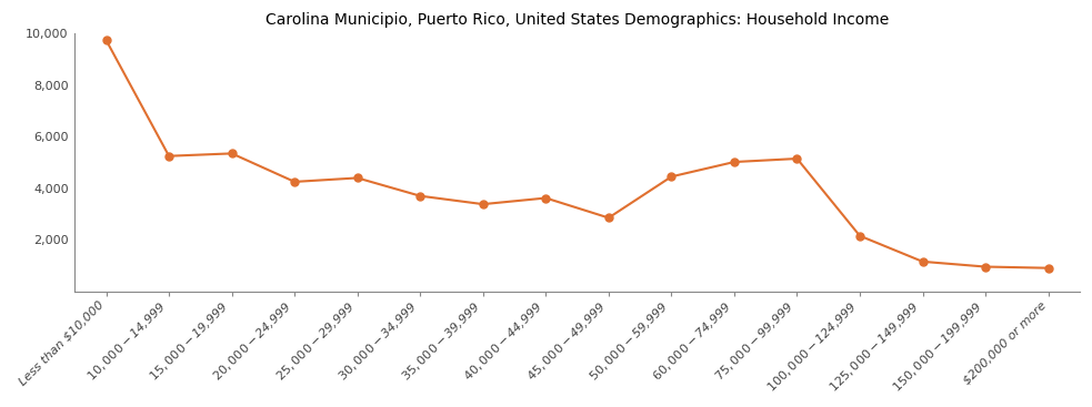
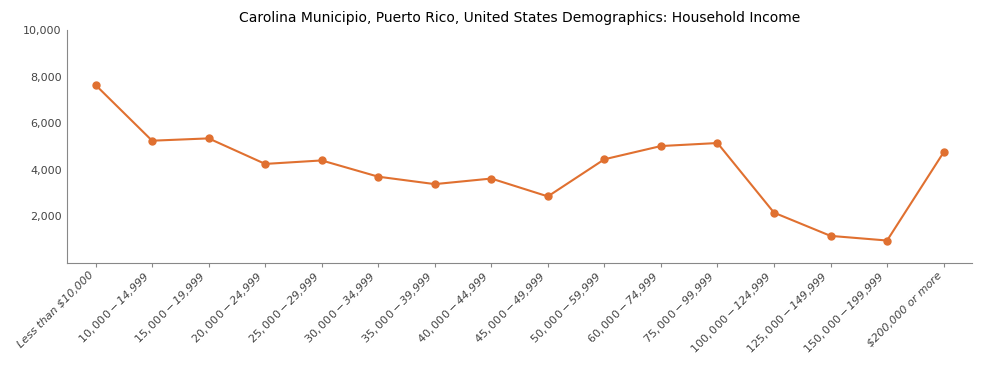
Less than $10,000: 9,750 -> 7,650
$200,000 or more: 900 -> 4,750
